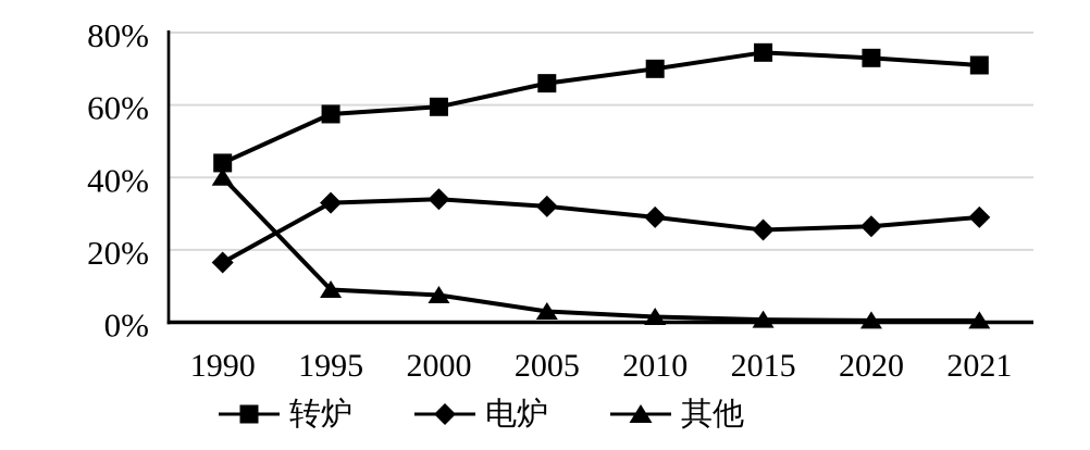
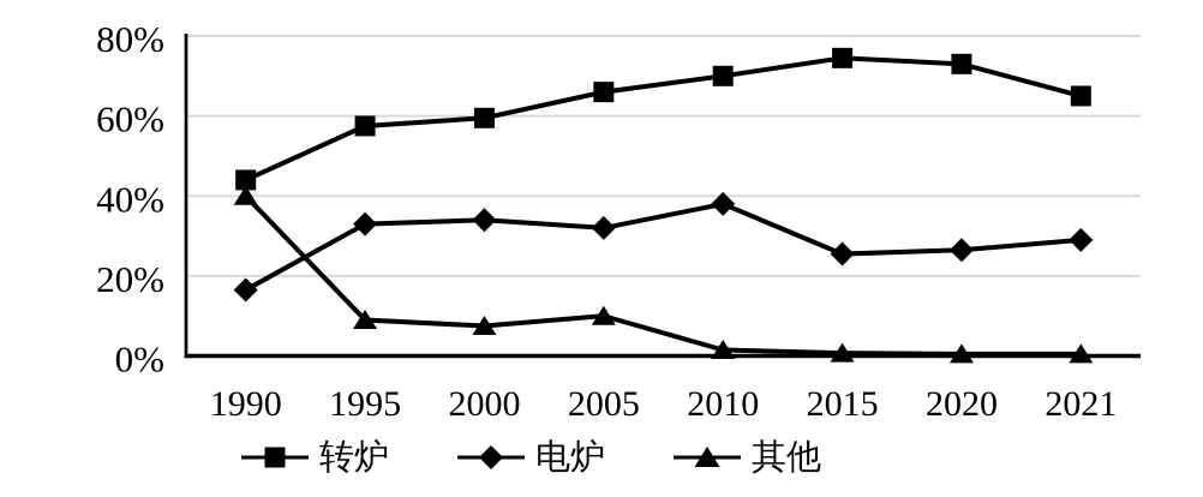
其他/2005: 3% -> 10%
电炉/2010: 29% -> 38%
转炉/2021: 71% -> 65%
